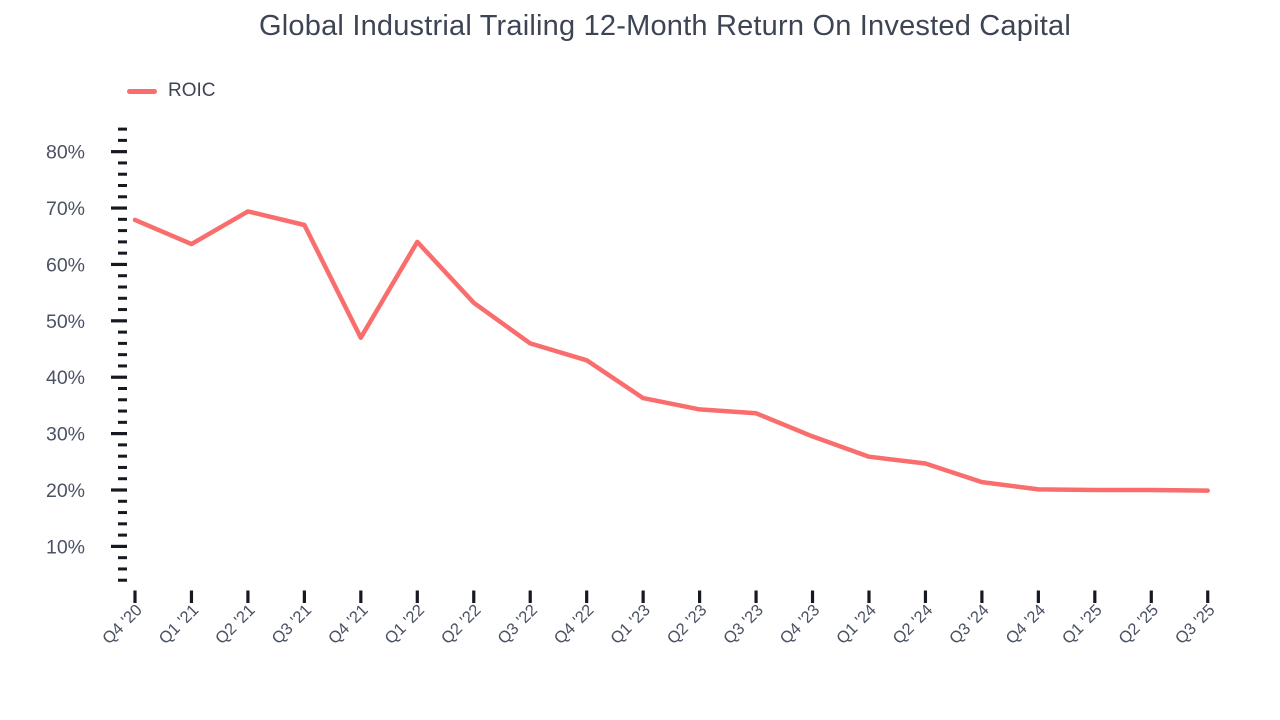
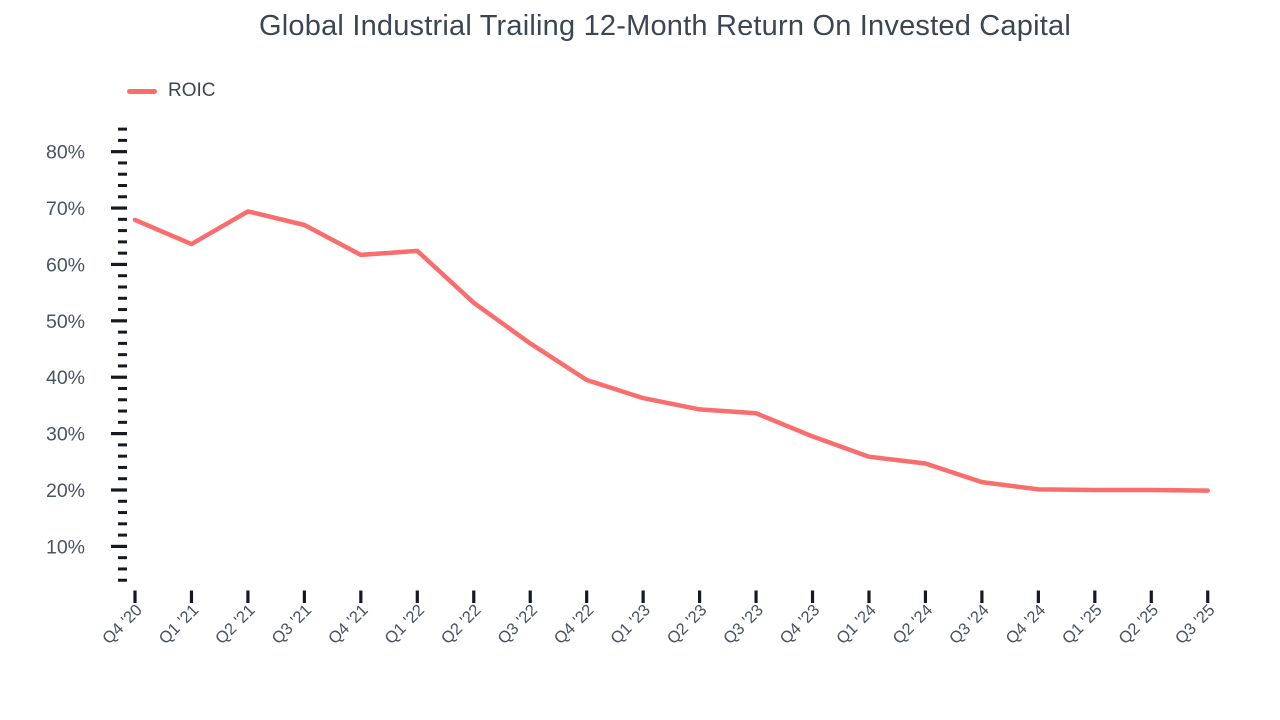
Q4 '21: 47% -> 62%
Q1 '22: 64% -> 62%
Q4 '22: 43% -> 40%
